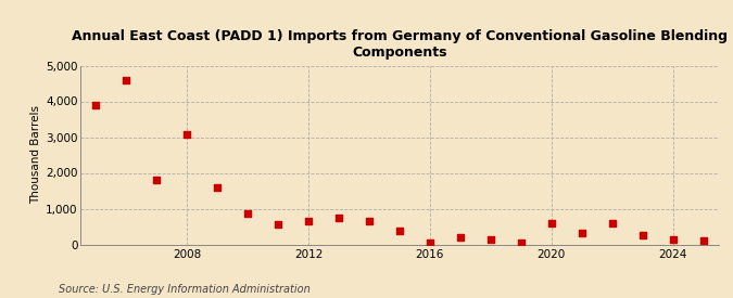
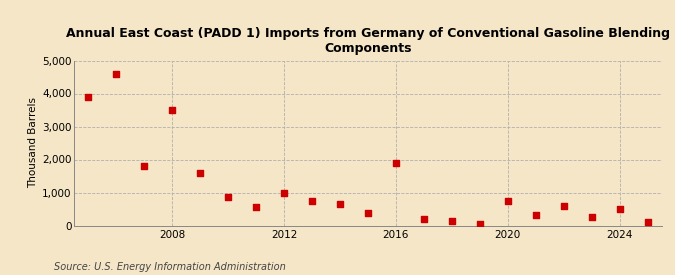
2008: 3,090 -> 3,500
2012: 640 -> 1,000
2016: 50 -> 1,900
2020: 590 -> 750
2024: 130 -> 500
